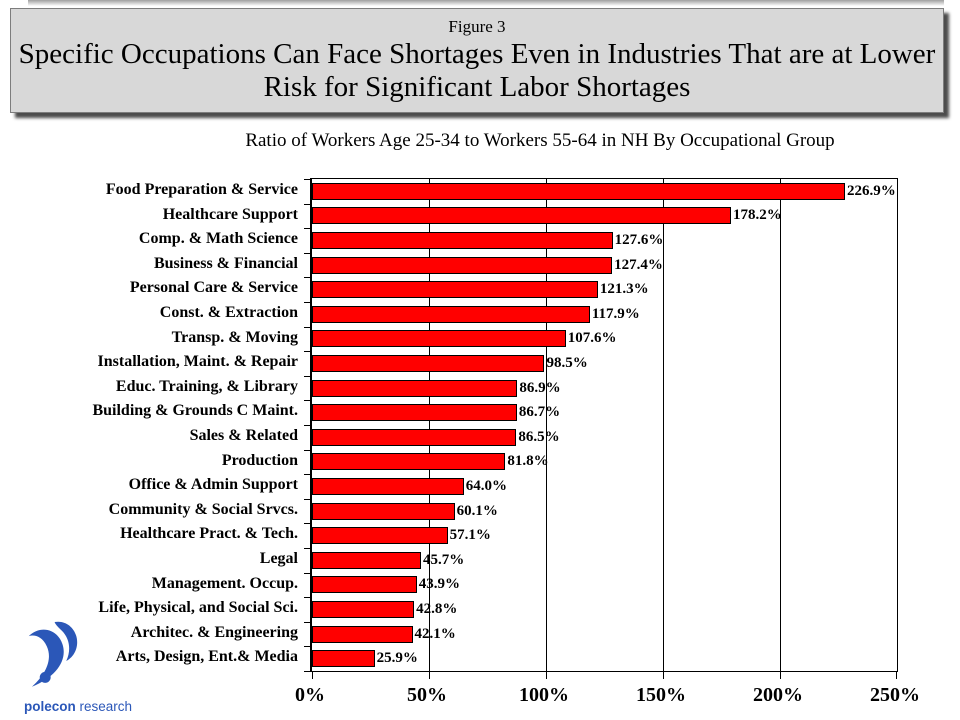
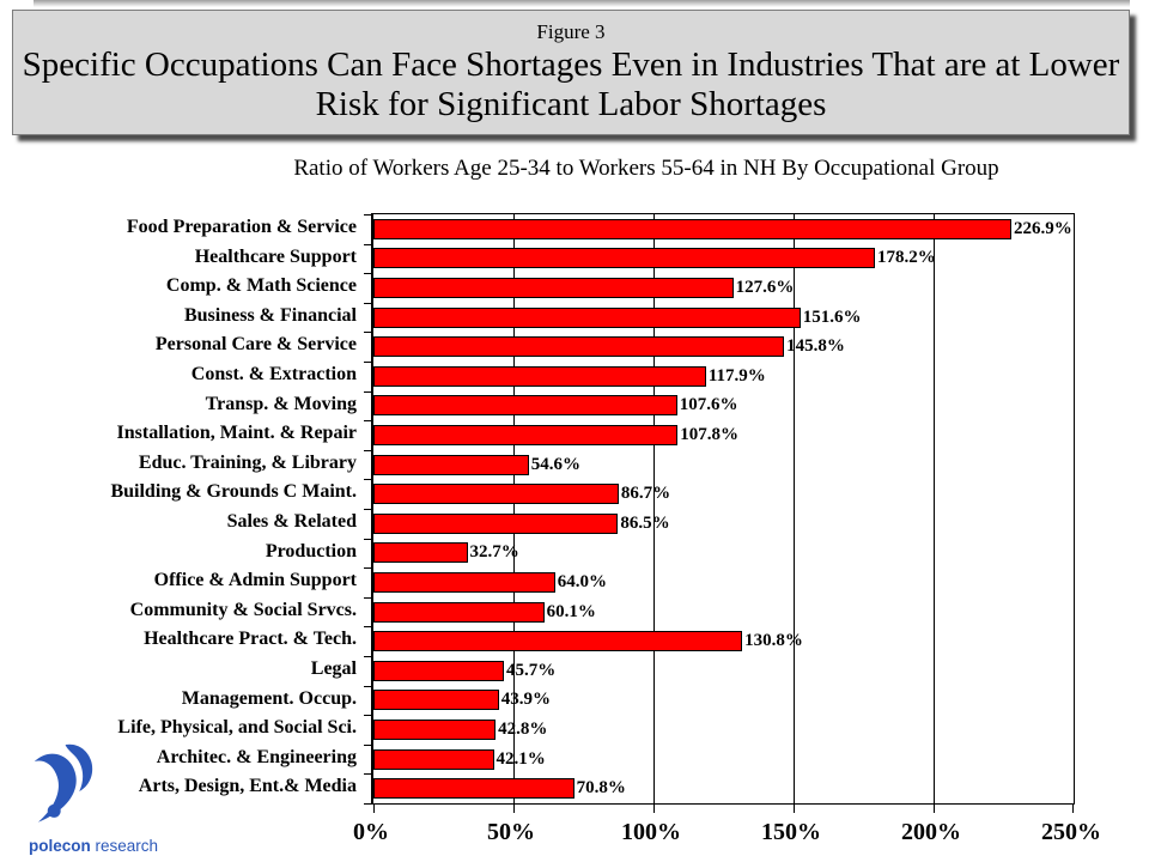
Business & Financial: 127.4% -> 151.6%
Personal Care & Service: 121.3% -> 145.8%
Installation, Maint. & Repair: 98.5% -> 107.8%
Educ. Training, & Library: 86.9% -> 54.6%
Production: 81.8% -> 32.7%
Healthcare Pract. & Tech.: 57.1% -> 130.8%
Arts, Design, Ent.& Media: 25.9% -> 70.8%
